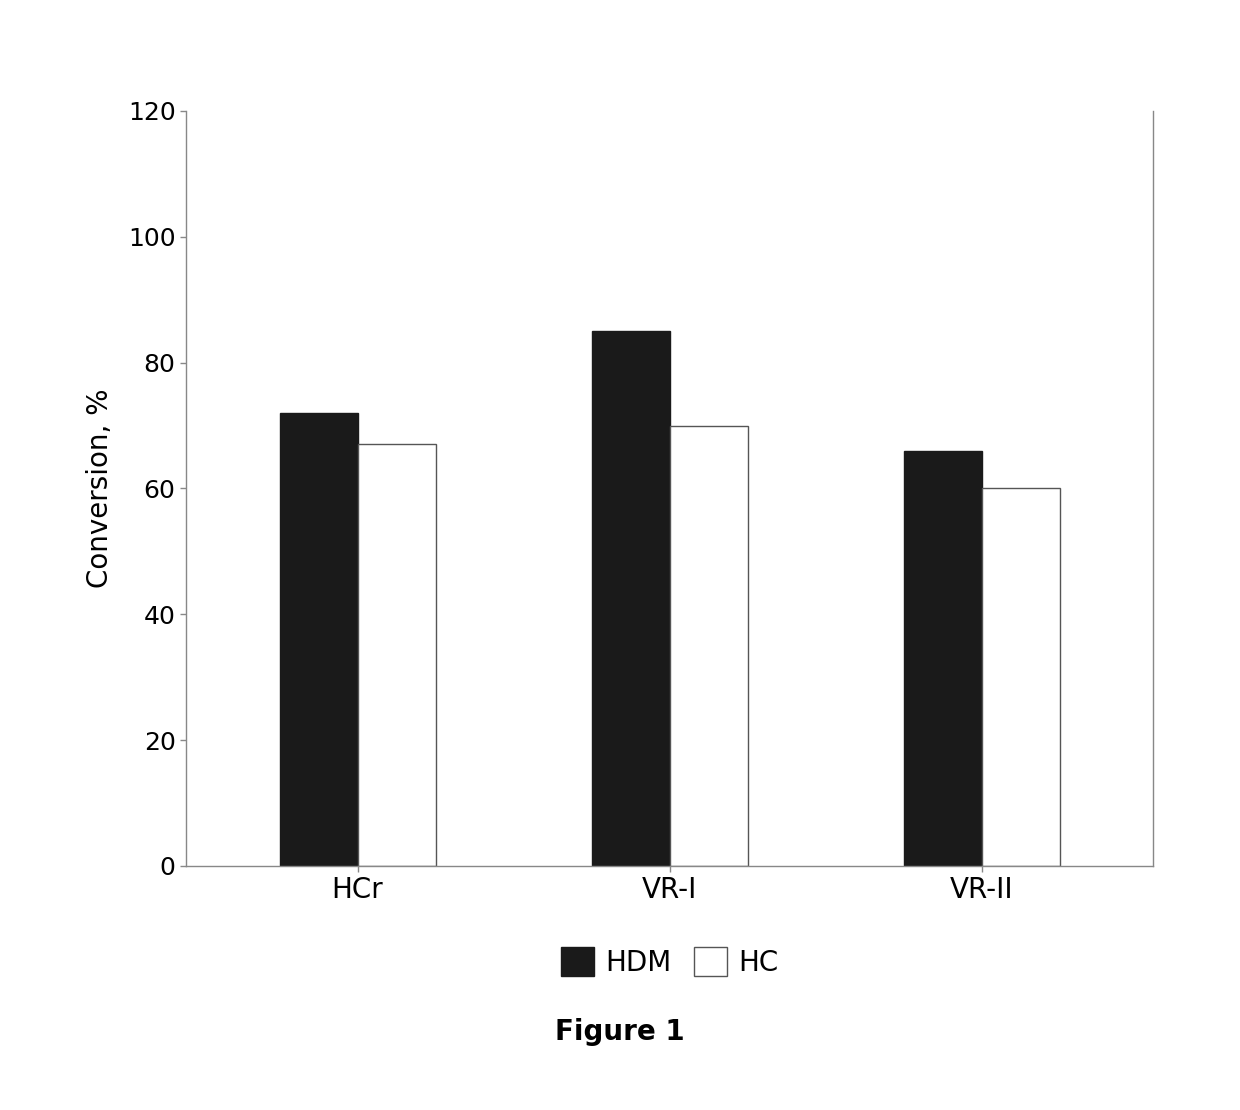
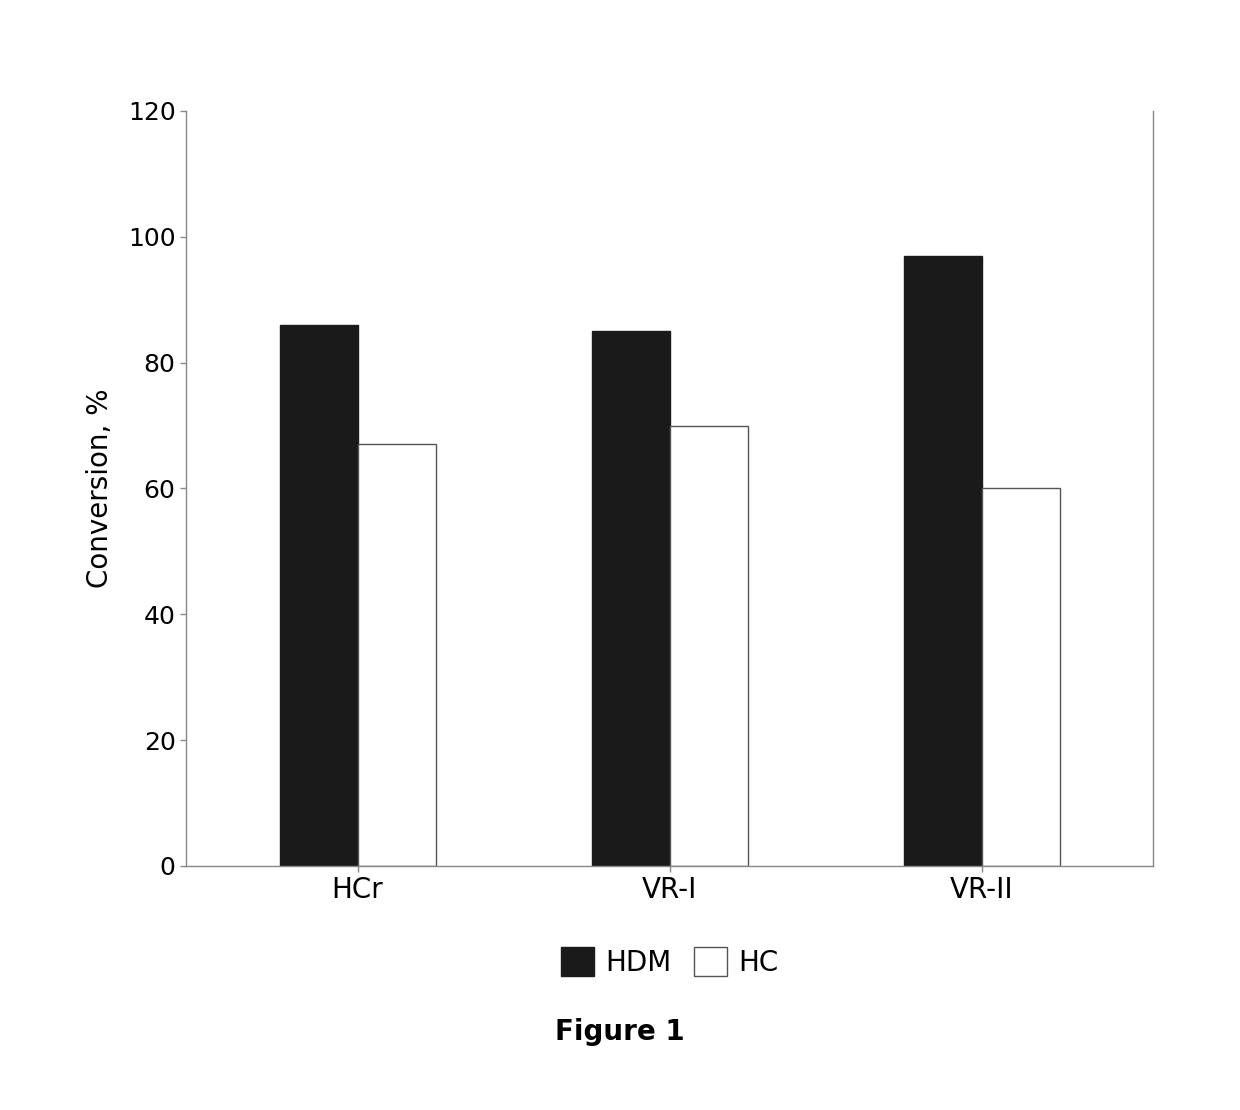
HDM/HCr: 72 -> 86
HDM/VR-II: 66 -> 97
